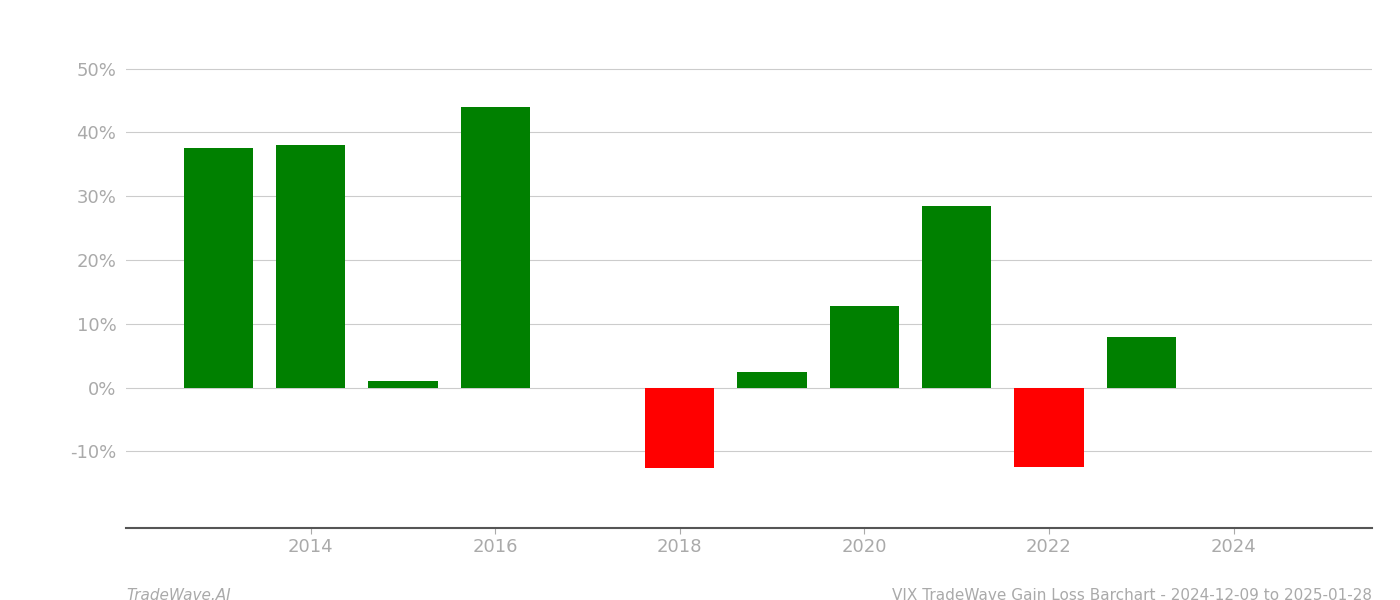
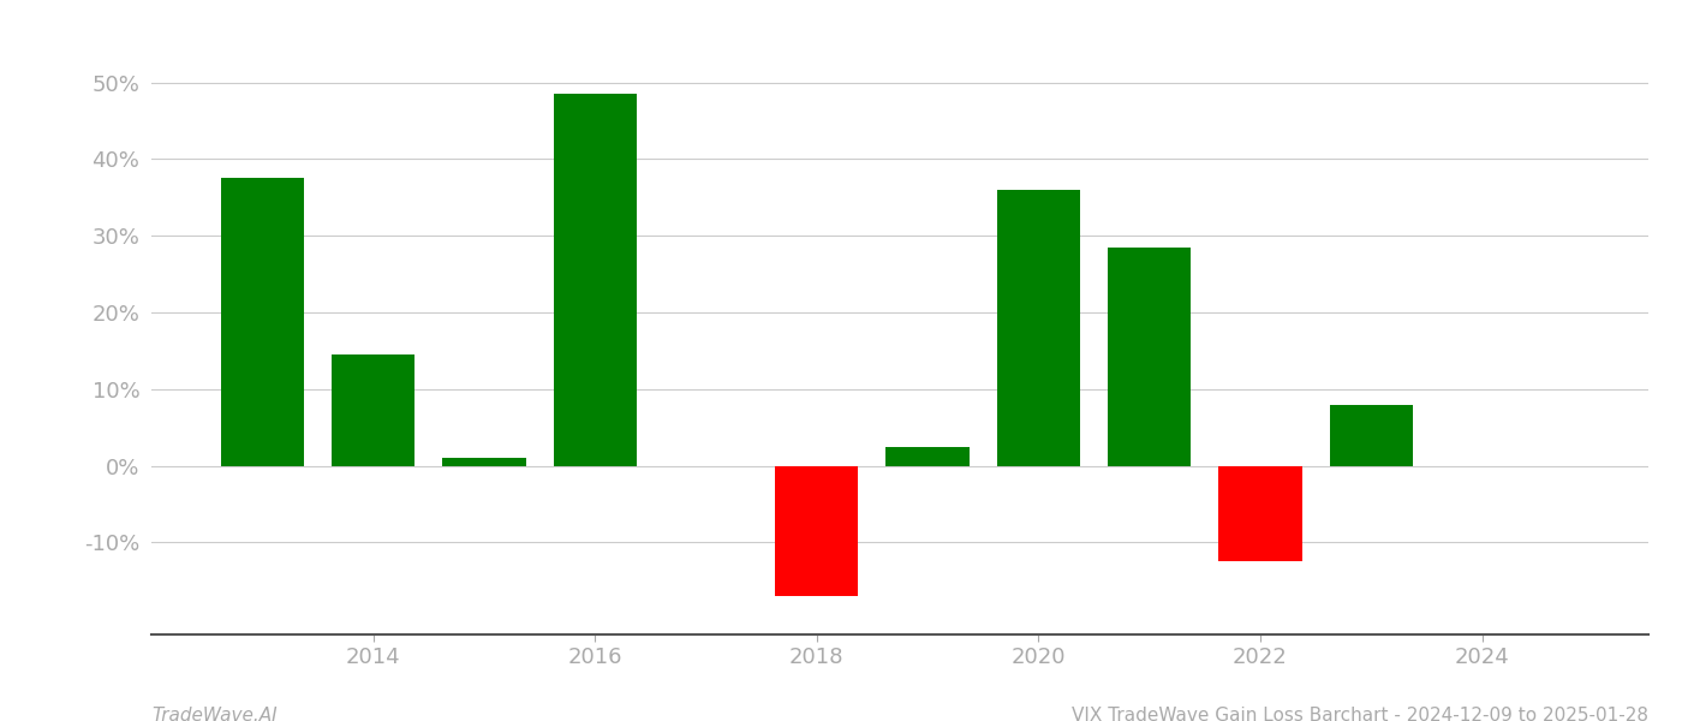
2014: 38.0% -> 14.5%
2016: 44.0% -> 48.5%
2018: -12.6% -> -17.0%
2020: 12.8% -> 36.0%
